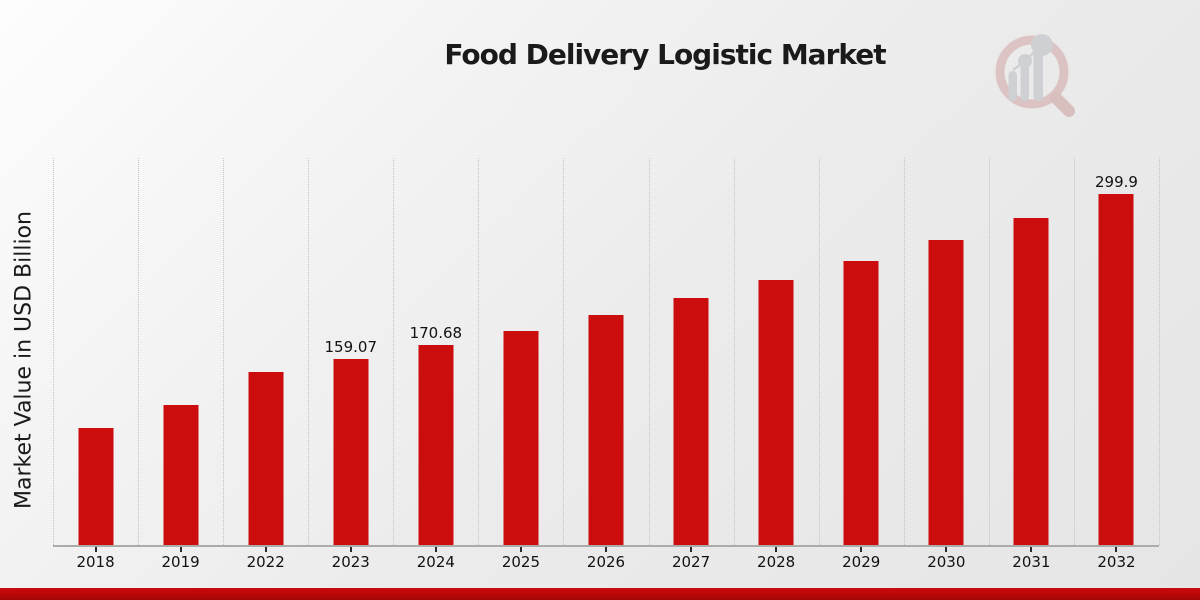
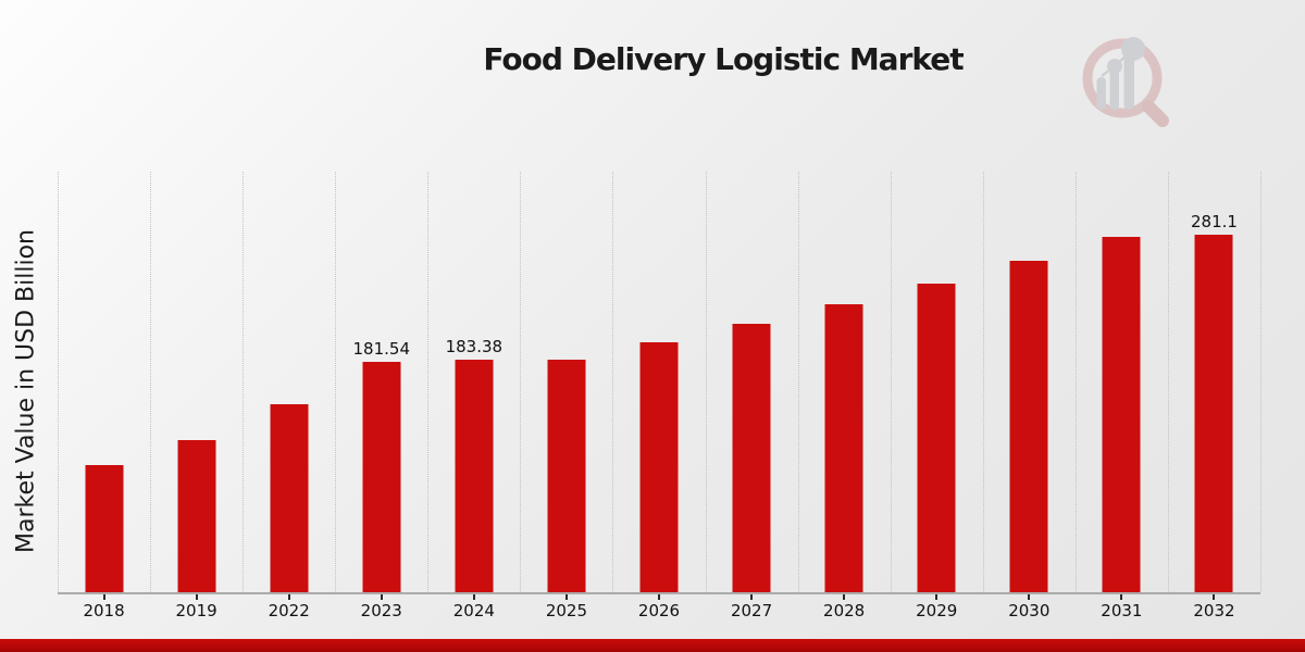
2023: 159.07 -> 181.54
2024: 170.68 -> 183.38
2032: 299.9 -> 281.1
